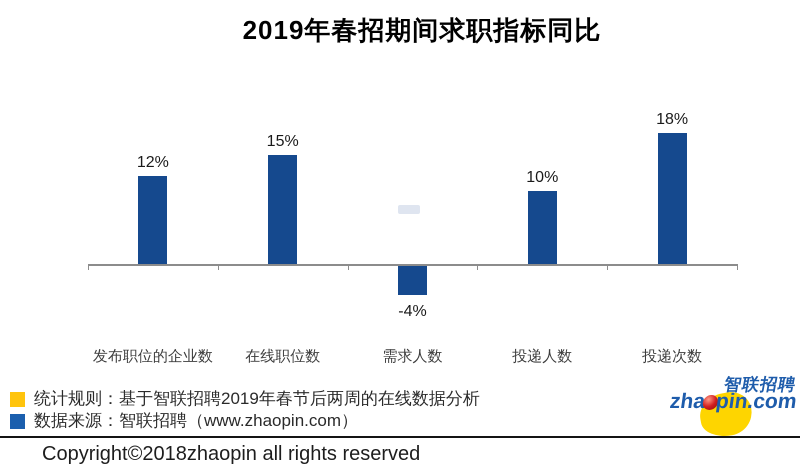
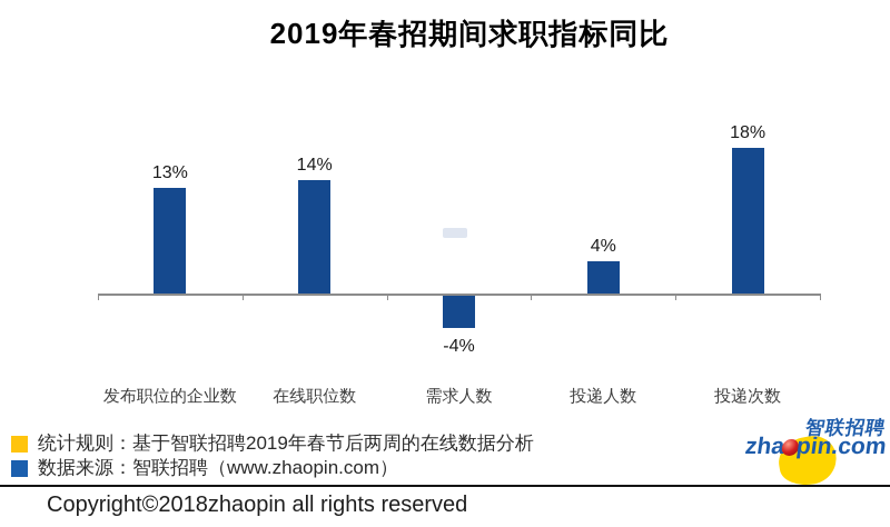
发布职位的企业数: 12% -> 13%
在线职位数: 15% -> 14%
投递人数: 10% -> 4%
